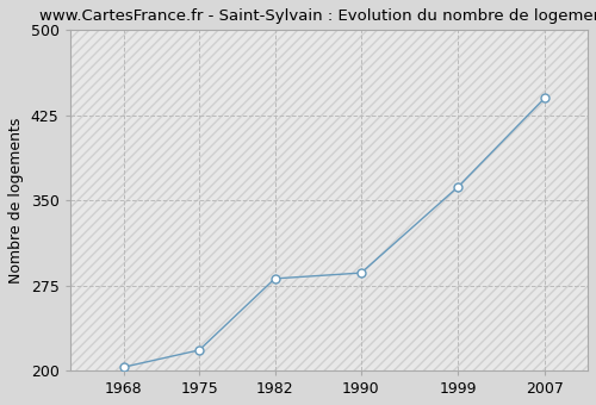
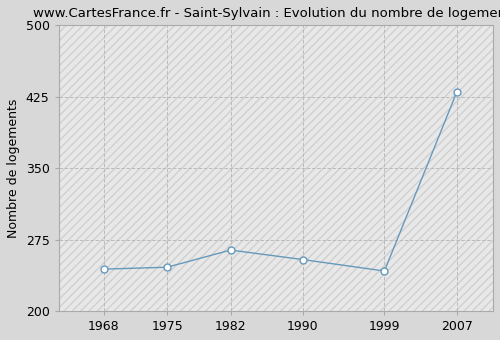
1968: 203 -> 244
1975: 218 -> 246
1982: 281 -> 264
1990: 286 -> 254
1999: 362 -> 242
2007: 440 -> 430
